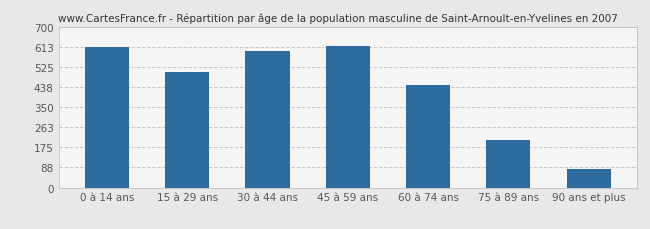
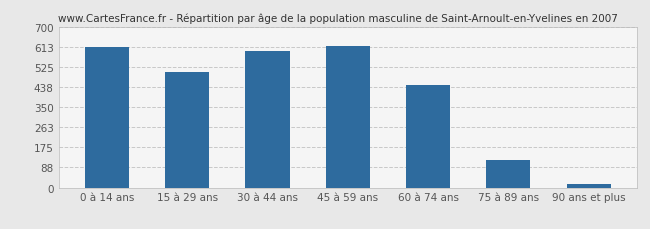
75 à 89 ans: 205 -> 120
90 ans et plus: 80 -> 14
